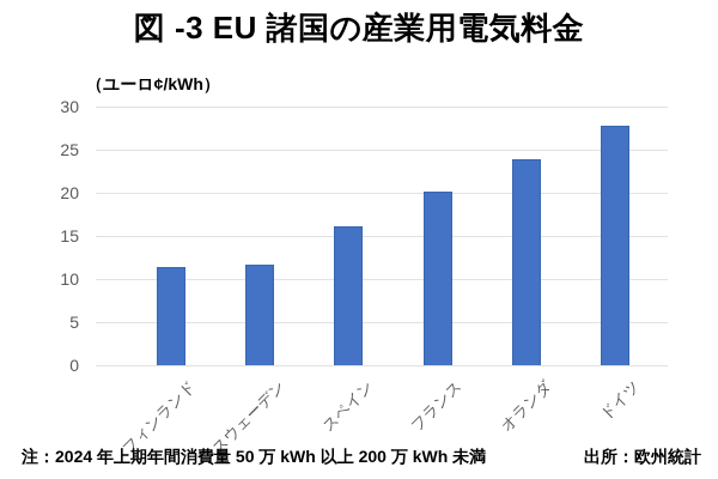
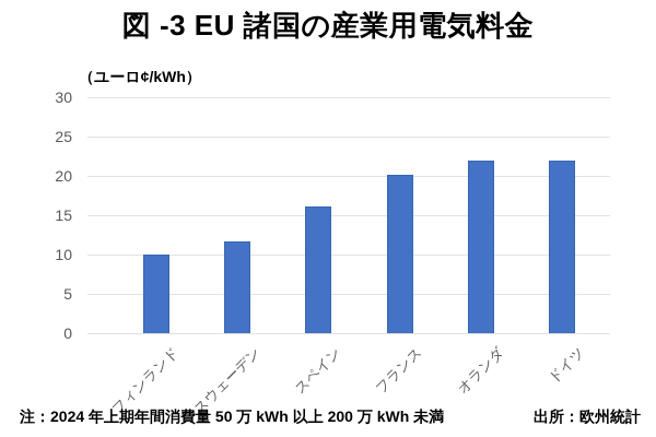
フィンランド: 11 -> 10
オランダ: 24 -> 22
ドイツ: 28 -> 22
